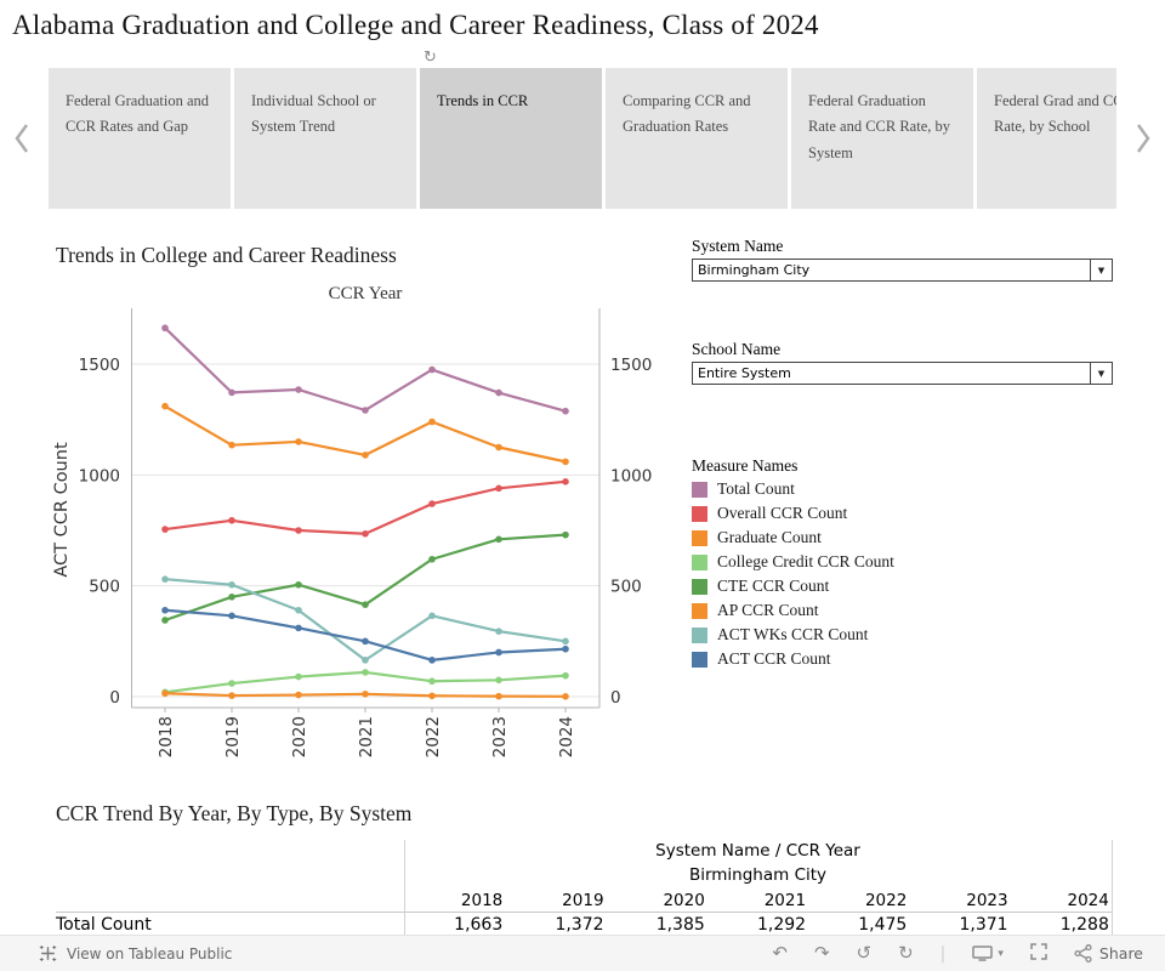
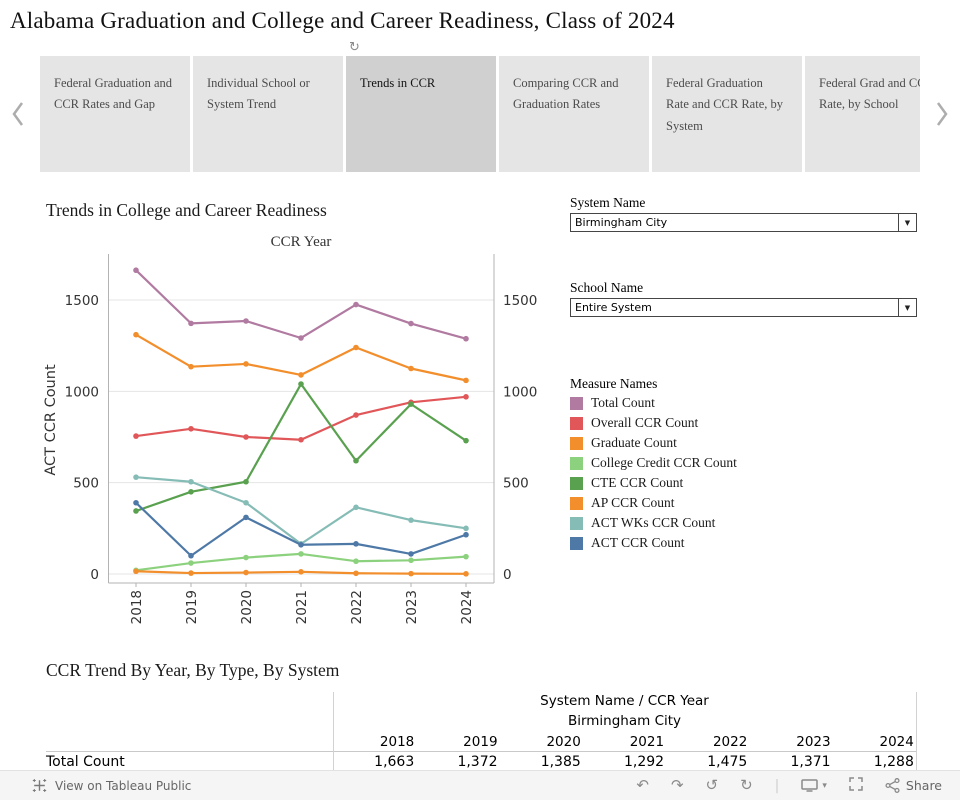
ACT CCR Count/2019: 360 -> 100
CTE CCR Count/2021: 420 -> 1040
ACT CCR Count/2021: 250 -> 160
CTE CCR Count/2023: 710 -> 930
ACT CCR Count/2023: 200 -> 110
